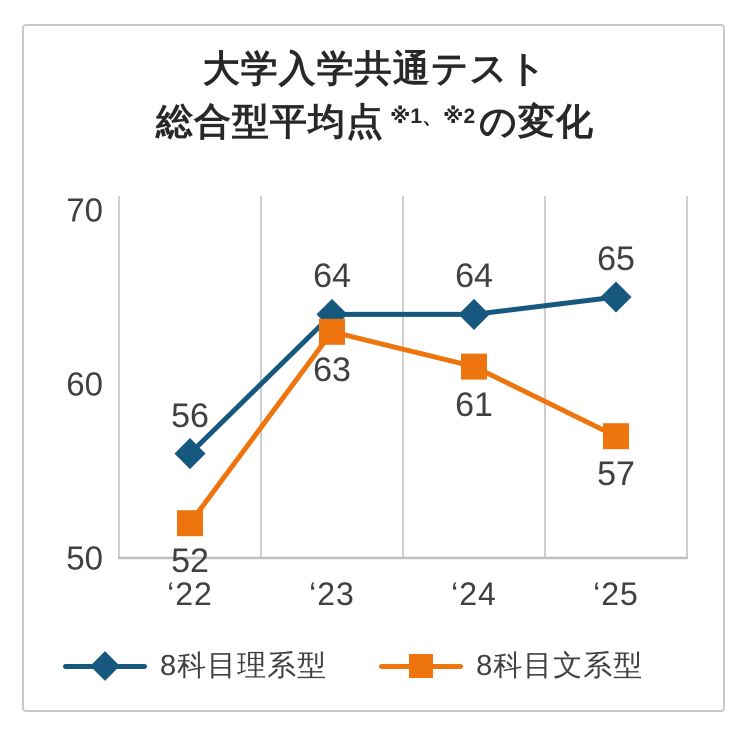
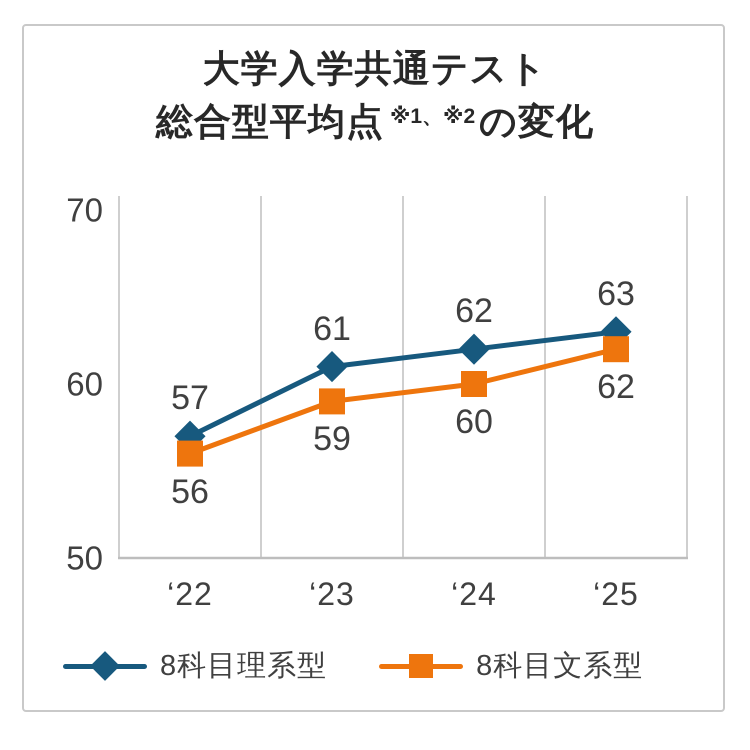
8科目理系型/‘22: 56 -> 57
8科目文系型/‘22: 52 -> 56
8科目理系型/‘23: 64 -> 61
8科目文系型/‘23: 63 -> 59
8科目理系型/‘24: 64 -> 62
8科目文系型/‘24: 61 -> 60
8科目理系型/‘25: 65 -> 63
8科目文系型/‘25: 57 -> 62
